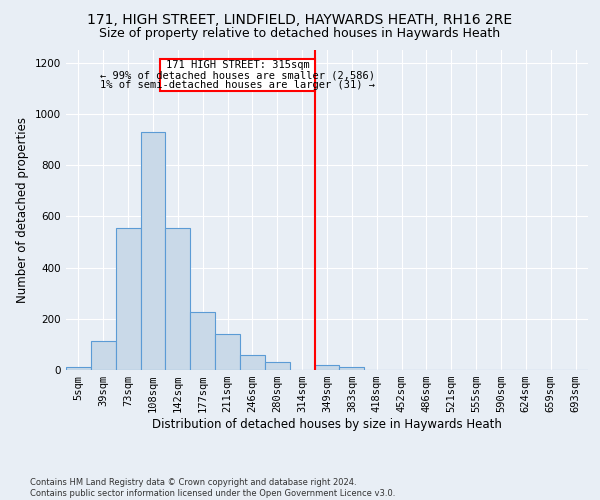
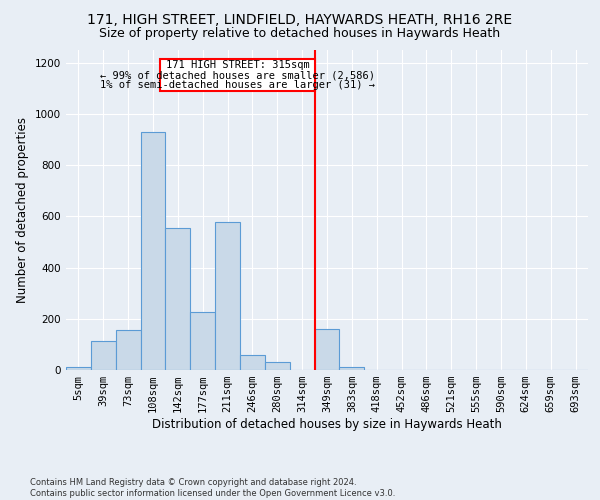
73sqm: 555 -> 155
211sqm: 140 -> 580
349sqm: 20 -> 160
